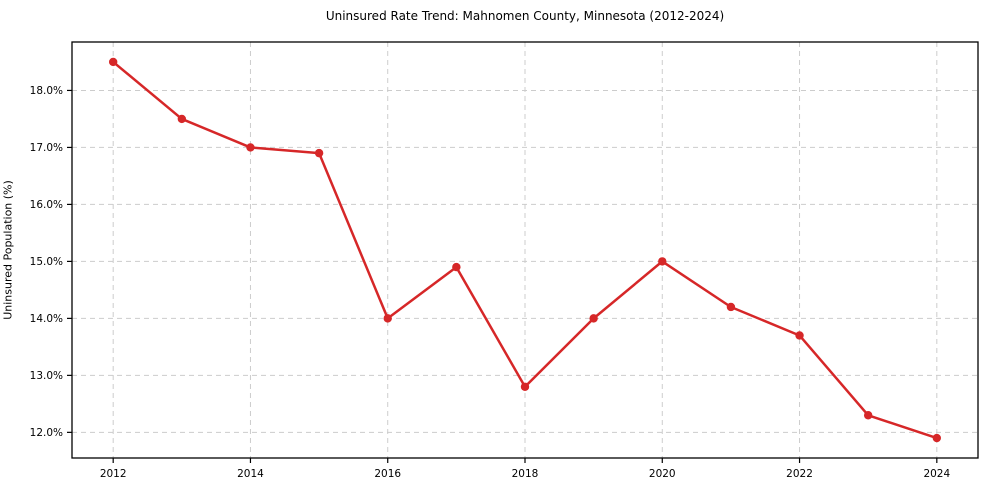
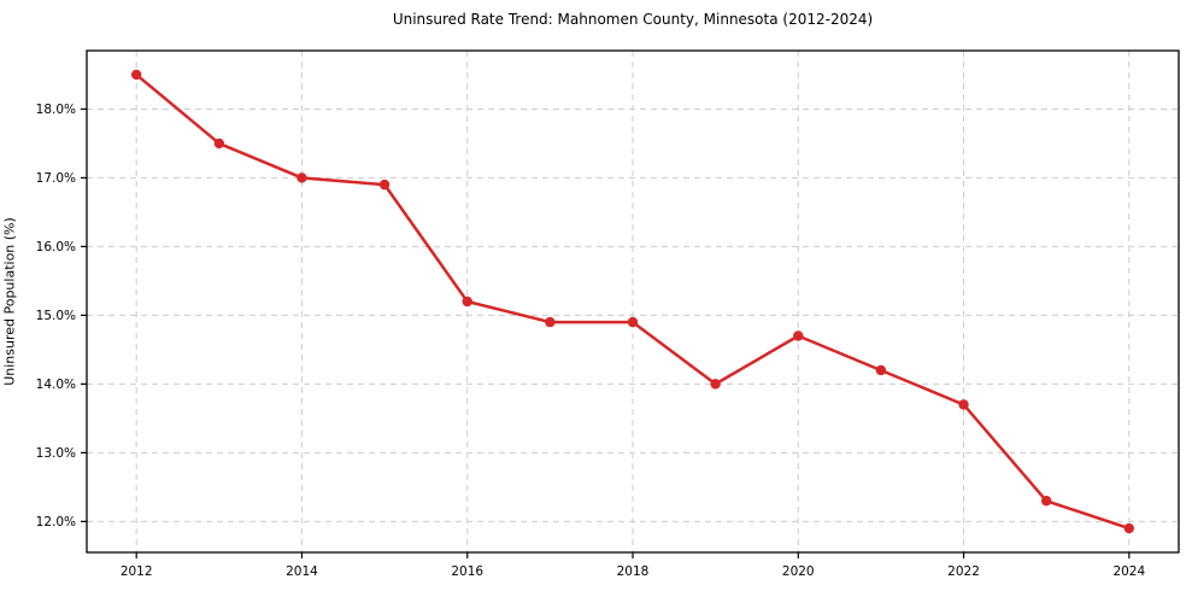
2016: 14.0% -> 15.2%
2018: 12.8% -> 14.9%
2020: 15.0% -> 14.7%
